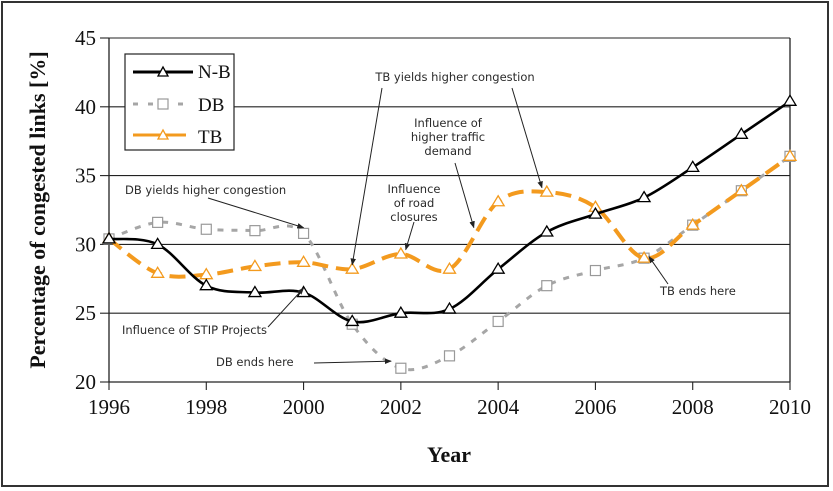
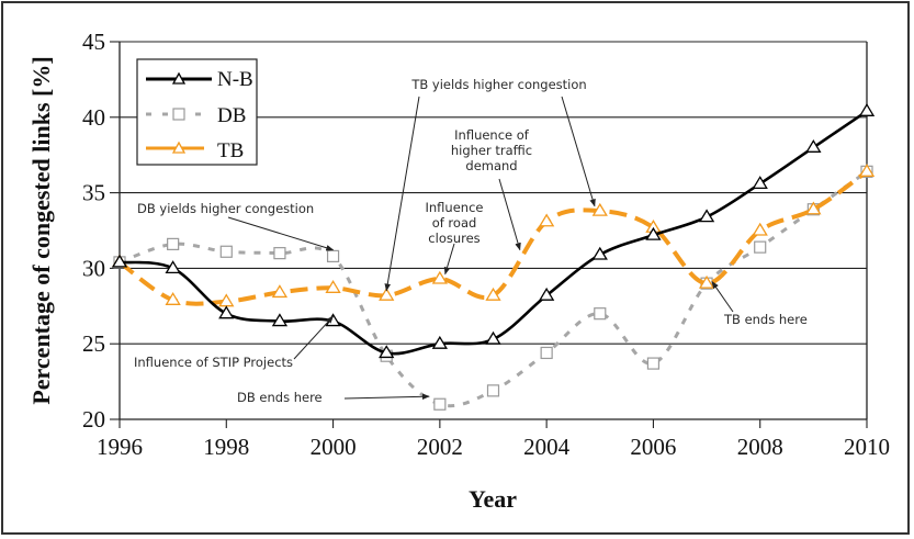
DB/2006: 28.1 -> 23.7
TB/2008: 31.4 -> 32.5
